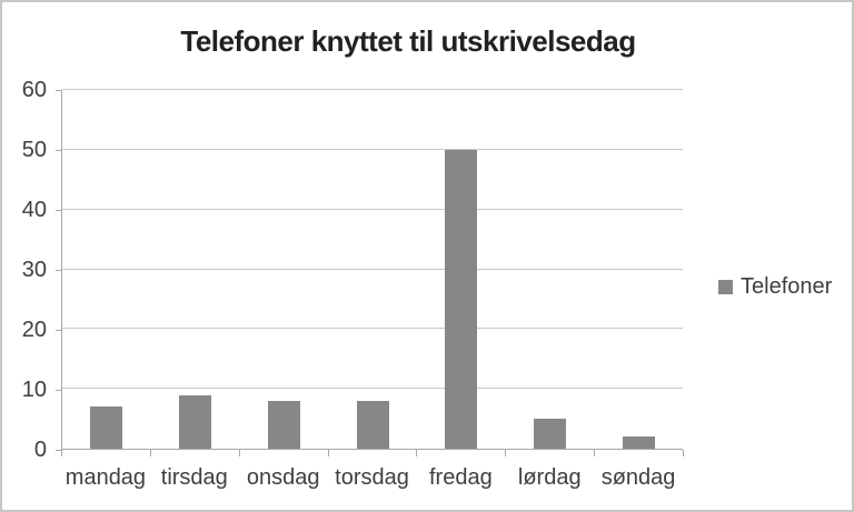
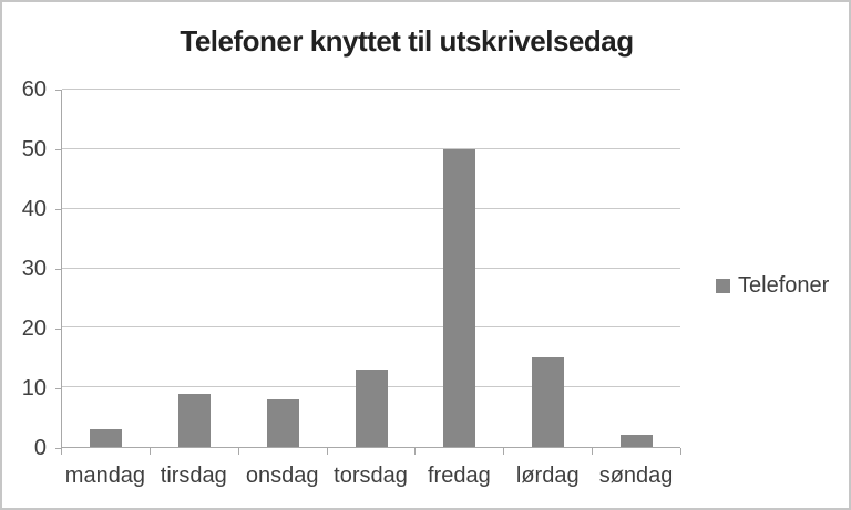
mandag: 7 -> 3
torsdag: 8 -> 13
lørdag: 5 -> 15
